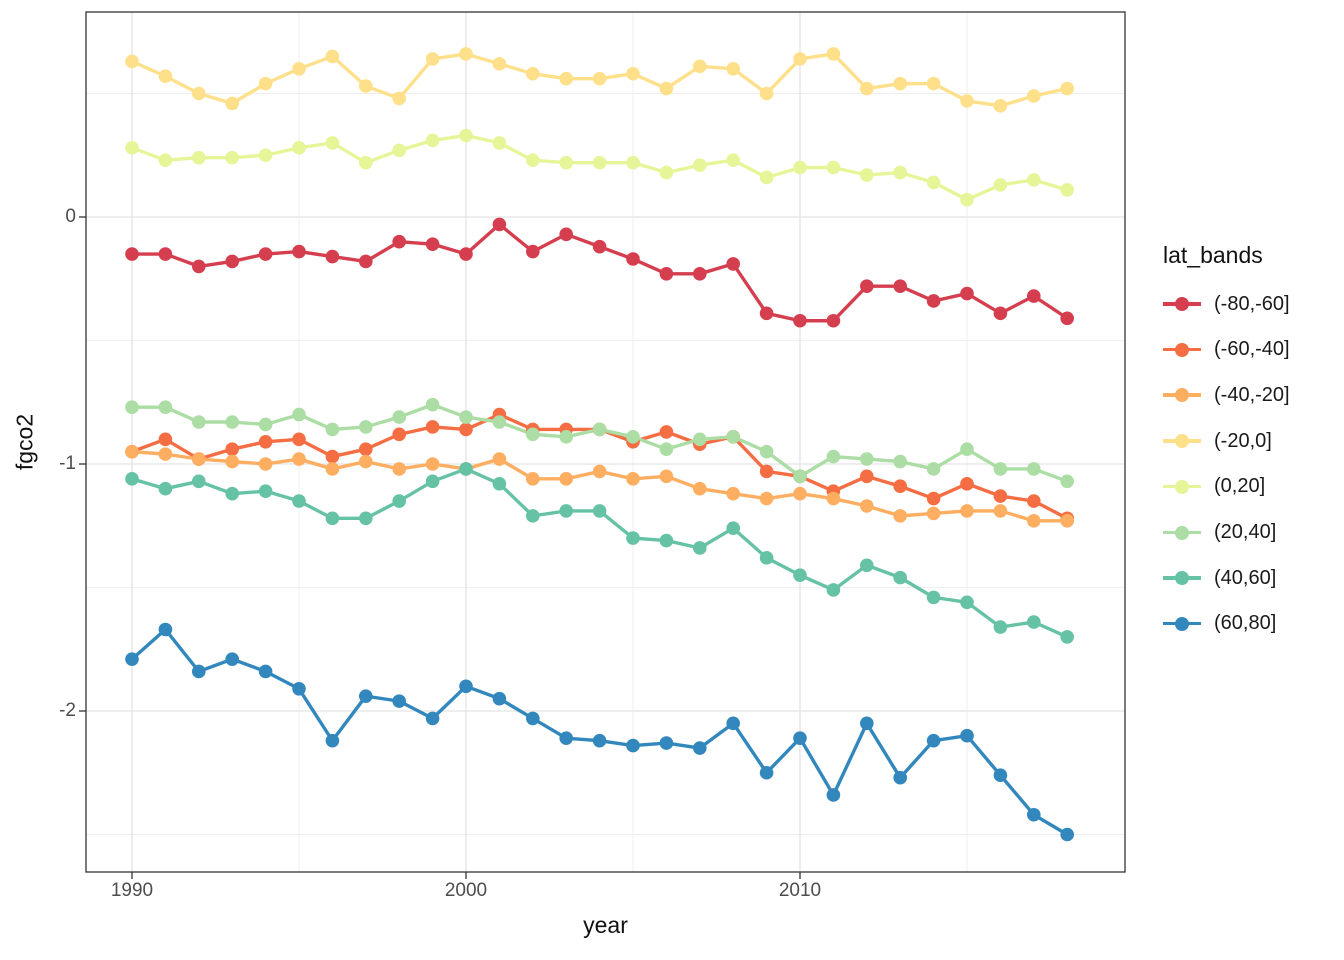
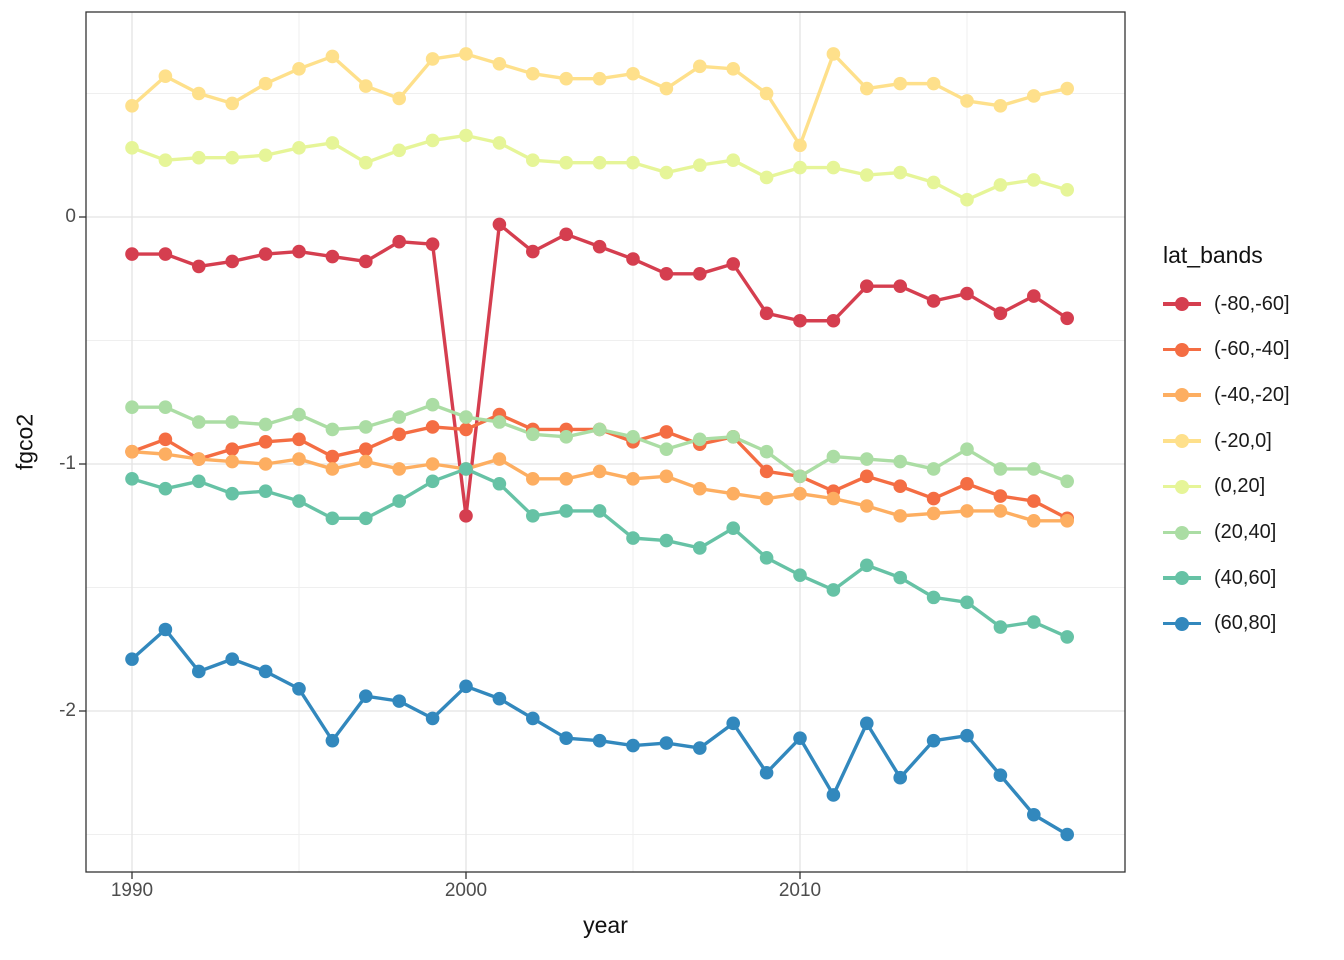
(-20,0]/1990: 0.63 -> 0.45
(-80,-60]/2000: -0.15 -> -1.21
(-20,0]/2010: 0.64 -> 0.29
